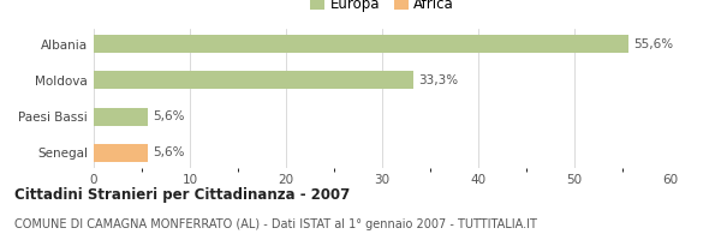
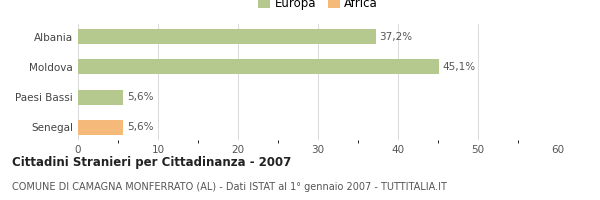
Albania: 55,6% -> 37,2%
Moldova: 33,3% -> 45,1%
